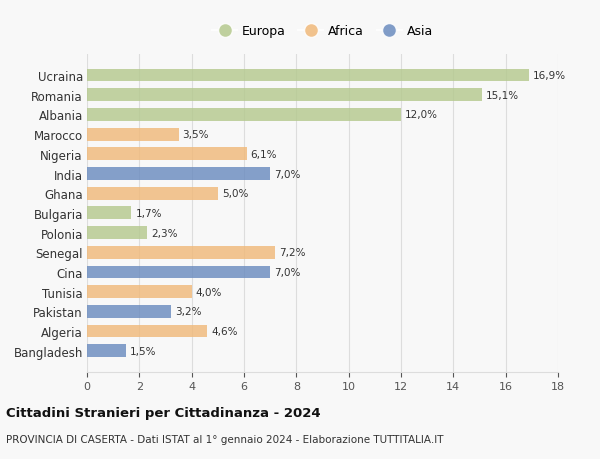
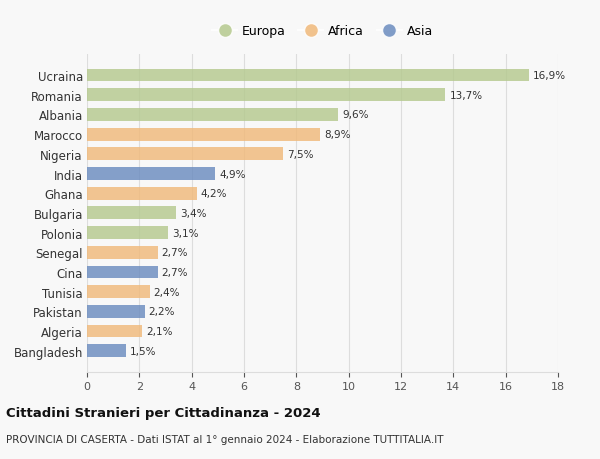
Romania: 15,1% -> 13,7%
Albania: 12,0% -> 9,6%
Marocco: 3,5% -> 8,9%
Nigeria: 6,1% -> 7,5%
India: 7,0% -> 4,9%
Ghana: 5,0% -> 4,2%
Bulgaria: 1,7% -> 3,4%
Polonia: 2,3% -> 3,1%
Senegal: 7,2% -> 2,7%
Cina: 7,0% -> 2,7%
Tunisia: 4,0% -> 2,4%
Pakistan: 3,2% -> 2,2%
Algeria: 4,6% -> 2,1%
